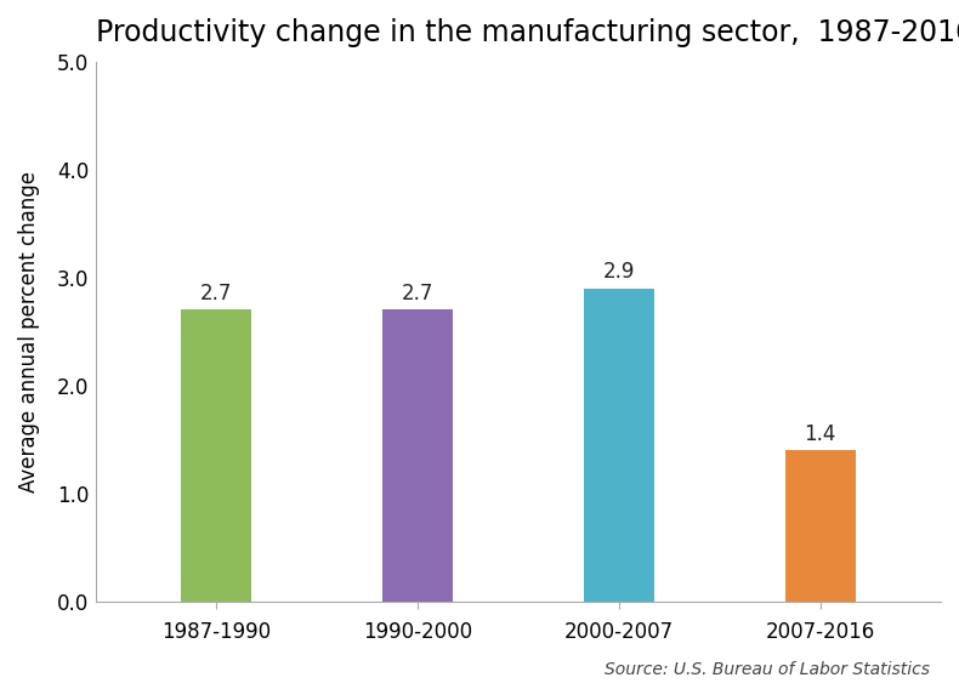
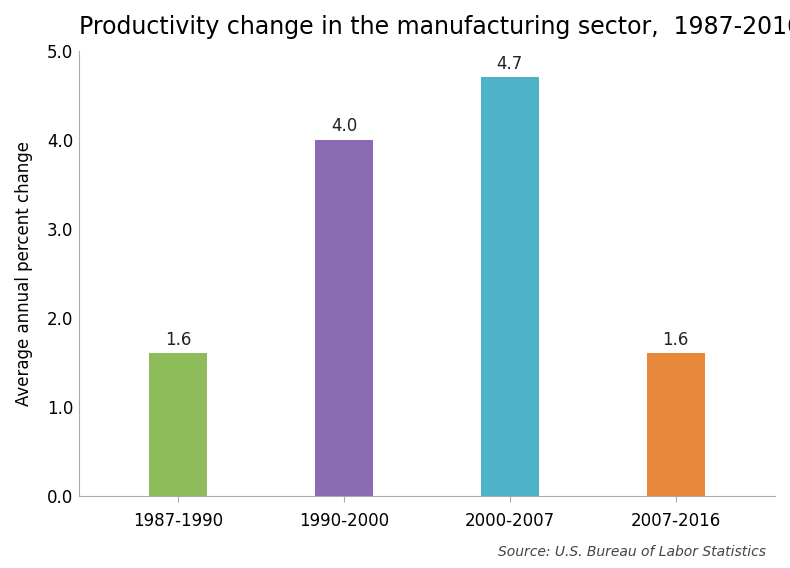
1987-1990: 2.7 -> 1.6
1990-2000: 2.7 -> 4.0
2000-2007: 2.9 -> 4.7
2007-2016: 1.4 -> 1.6
